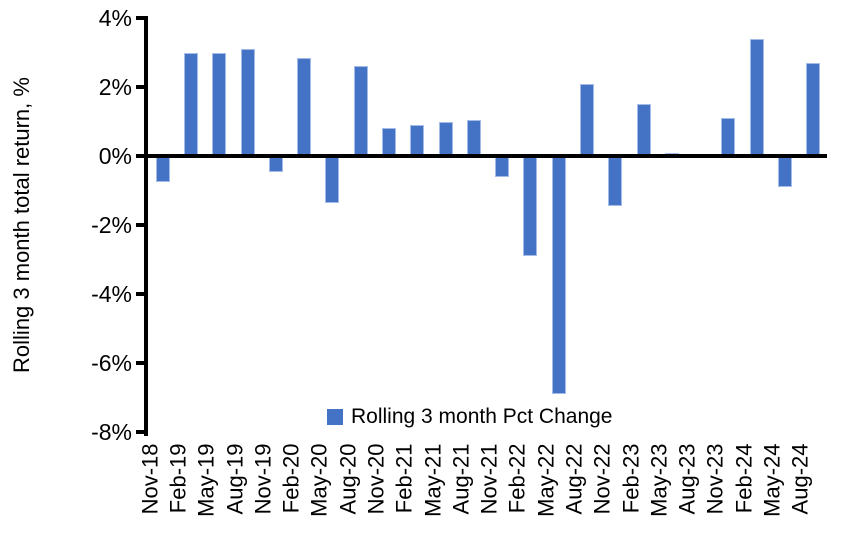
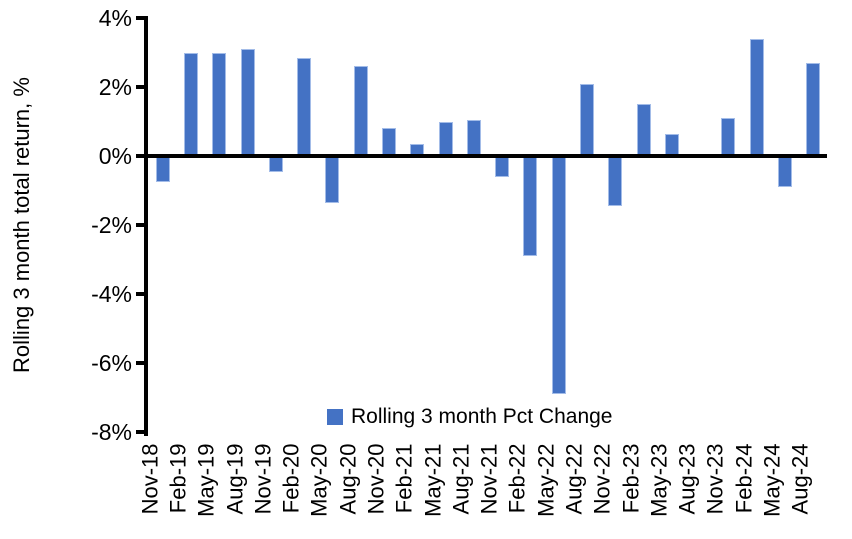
Feb-21: 0.9% -> 0.3%
May-23: 0.1% -> 0.7%
